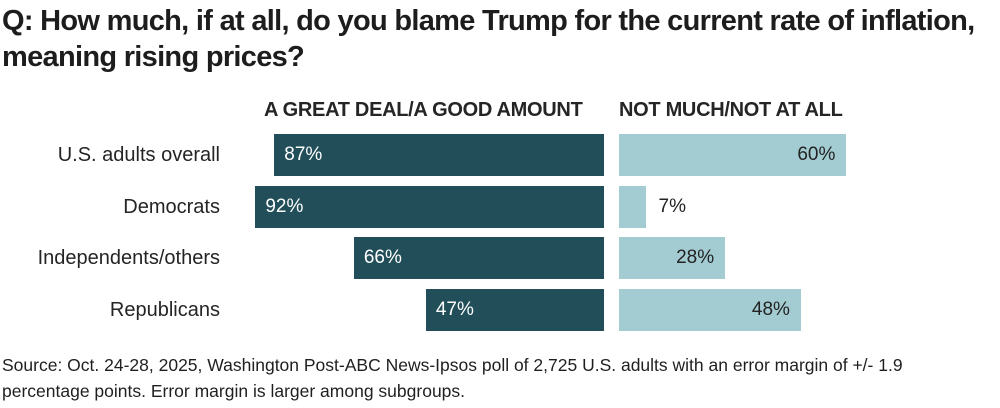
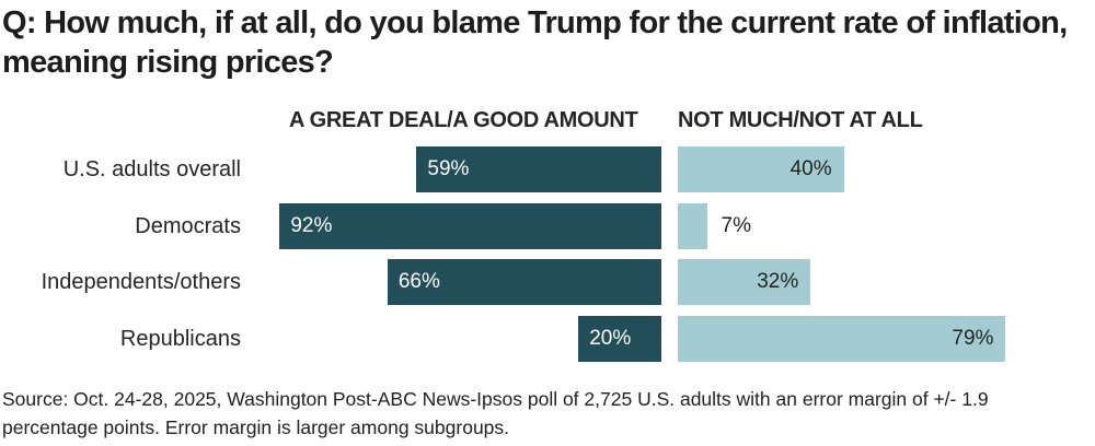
A GREAT DEAL/A GOOD AMOUNT/U.S. adults overall: 87% -> 59%
NOT MUCH/NOT AT ALL/U.S. adults overall: 60% -> 40%
NOT MUCH/NOT AT ALL/Independents/others: 28% -> 32%
A GREAT DEAL/A GOOD AMOUNT/Republicans: 47% -> 20%
NOT MUCH/NOT AT ALL/Republicans: 48% -> 79%
